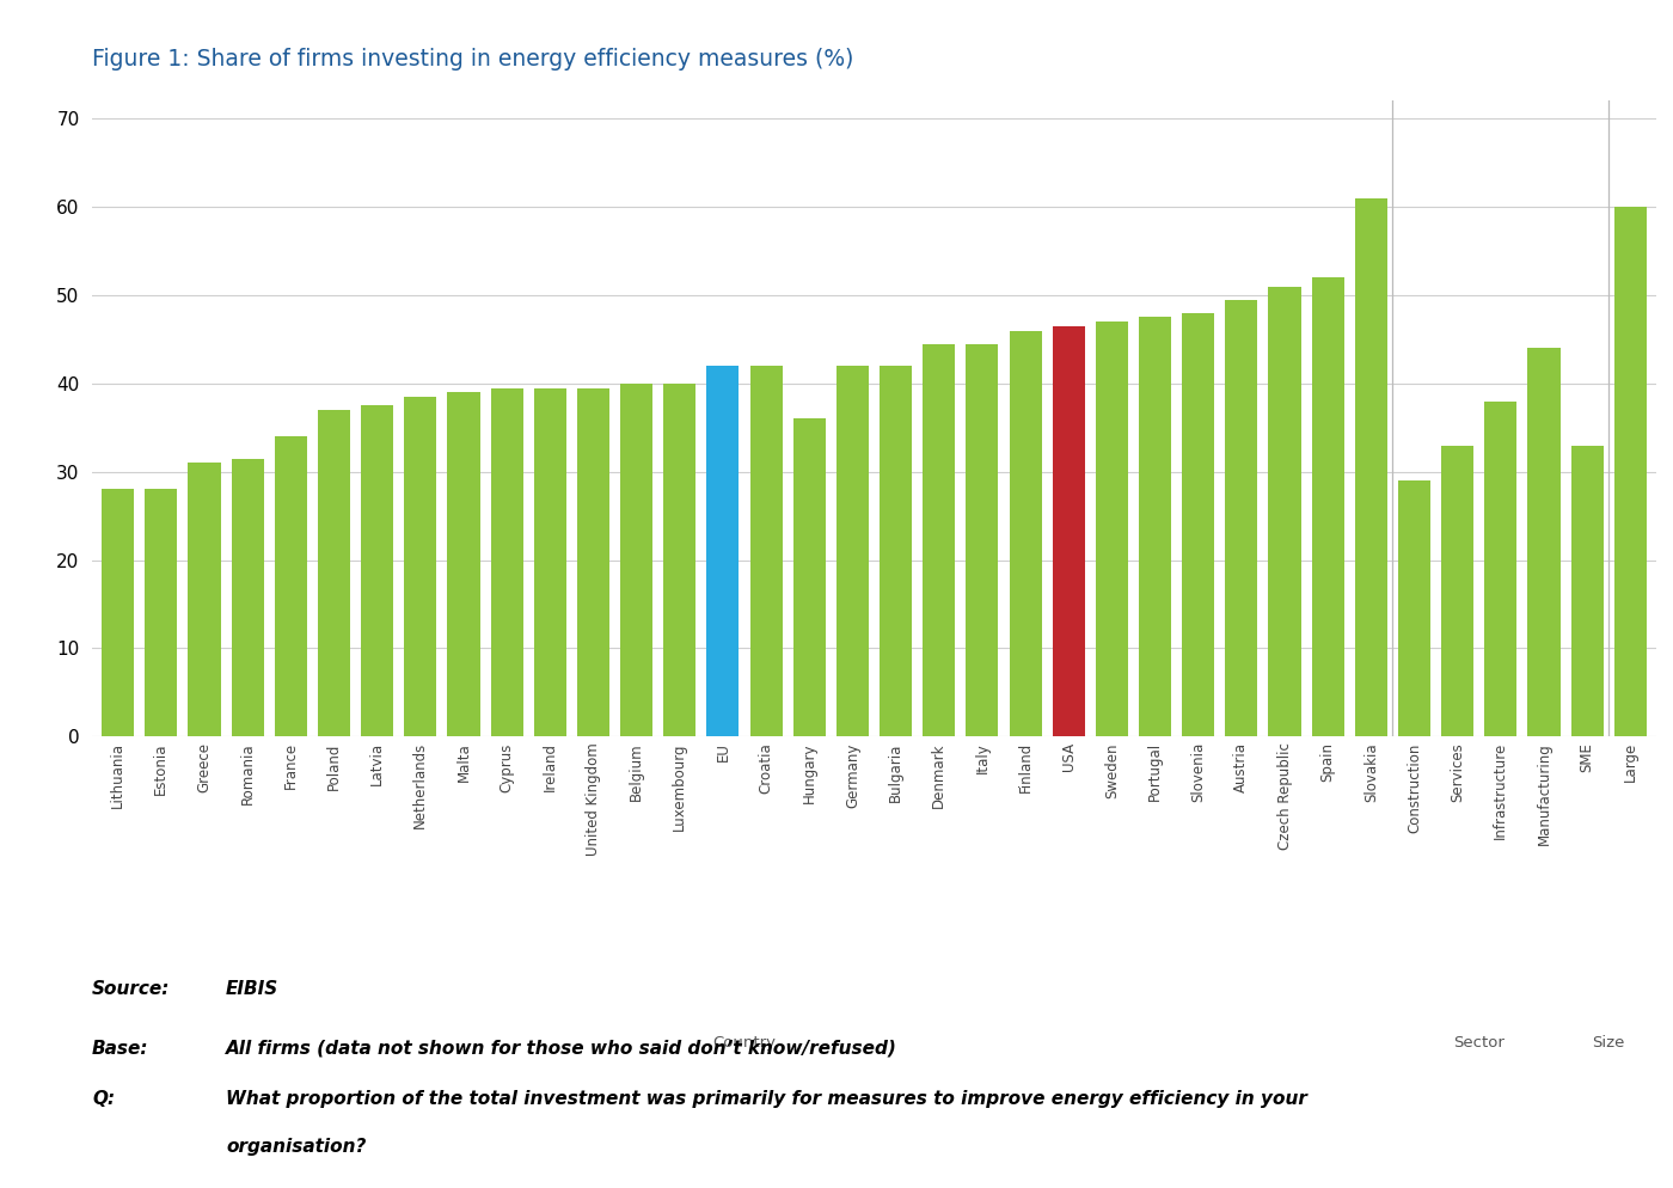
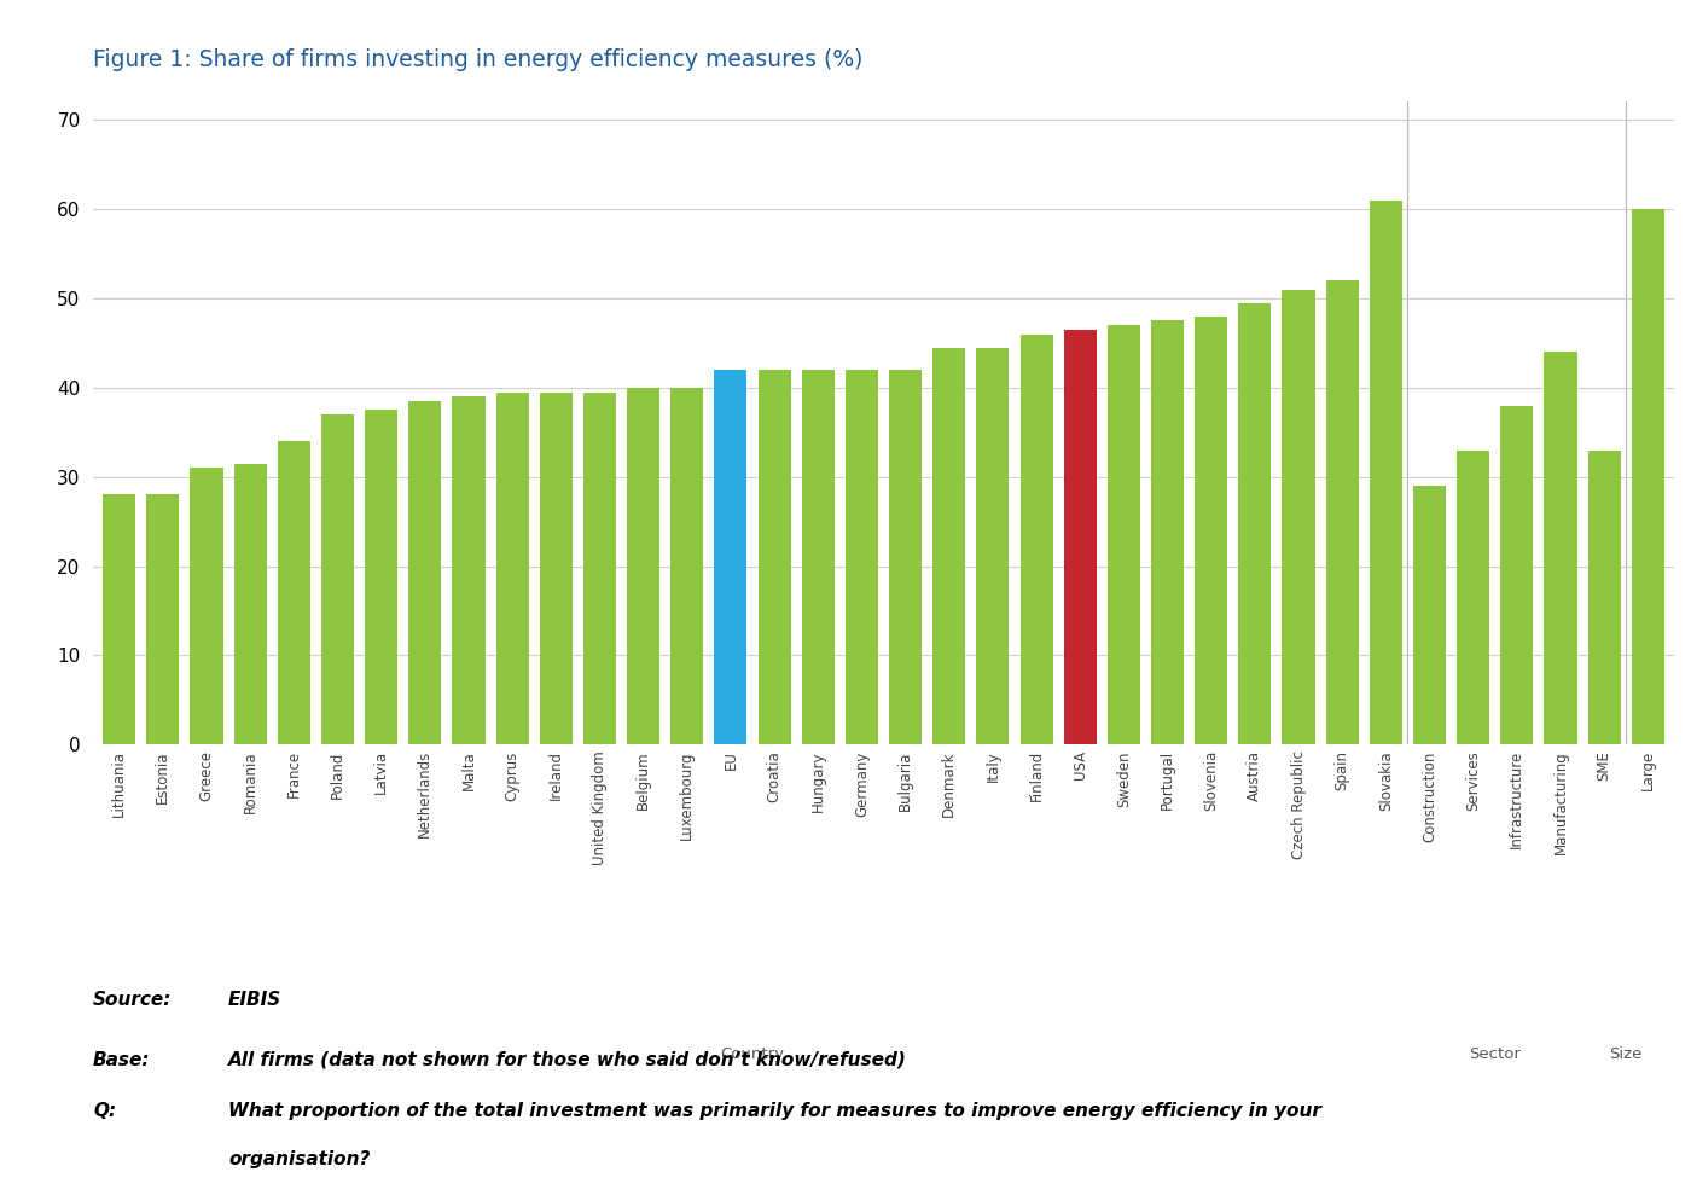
Hungary: 36.0 -> 42.0
